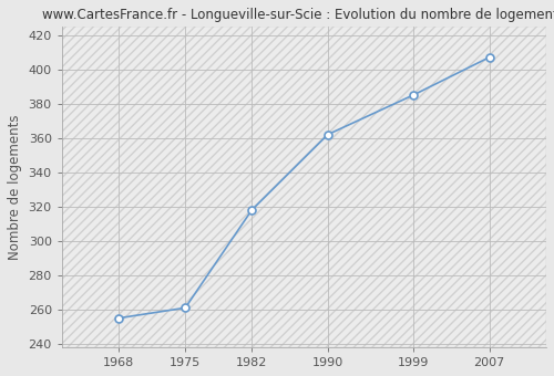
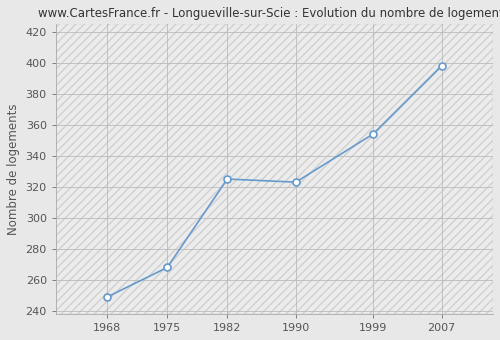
1968: 255 -> 249
1975: 261 -> 268
1982: 318 -> 325
1990: 362 -> 323
1999: 385 -> 354
2007: 407 -> 398
